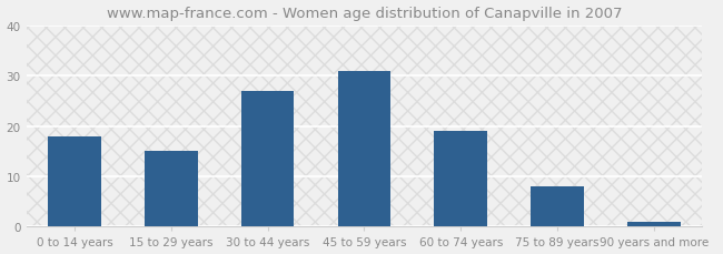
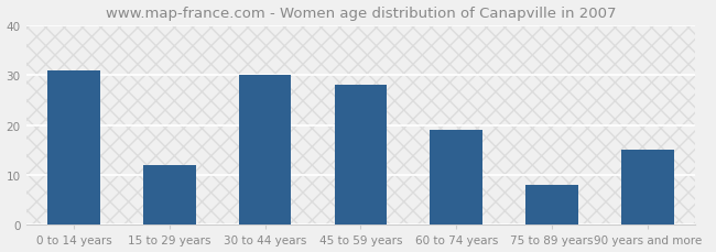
0 to 14 years: 18 -> 31
15 to 29 years: 15 -> 12
30 to 44 years: 27 -> 30
45 to 59 years: 31 -> 28
90 years and more: 1 -> 15
